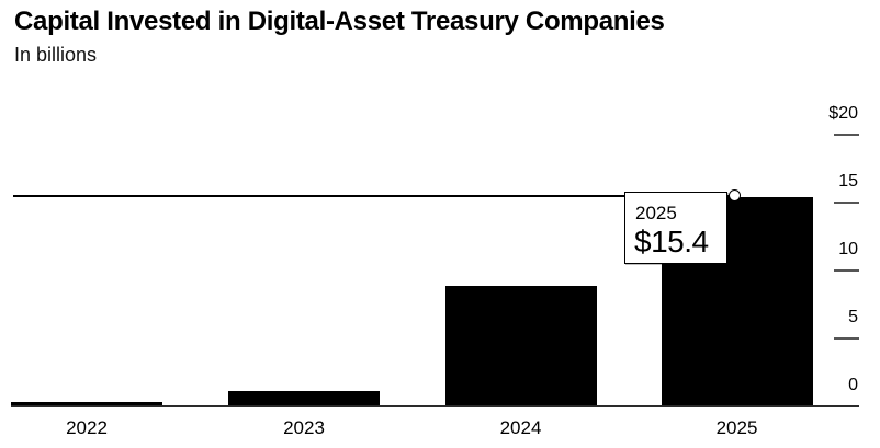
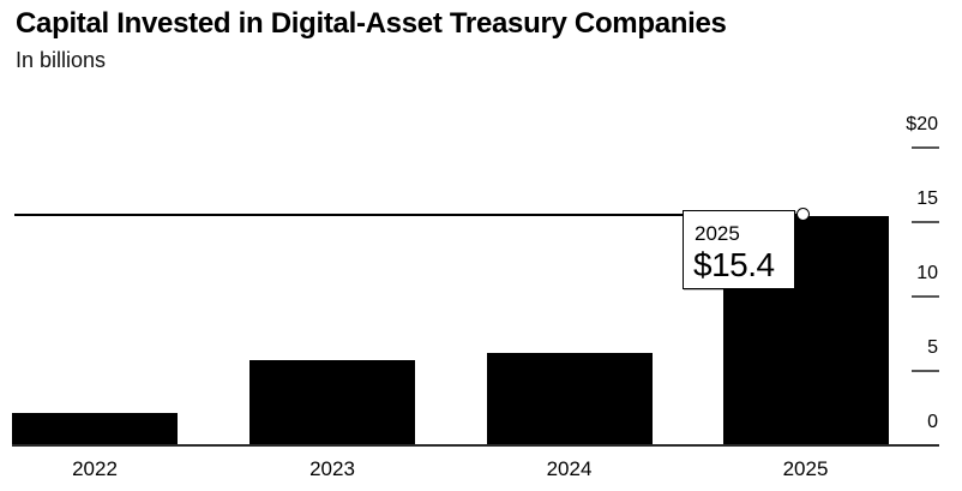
2022: $0.3 -> $2.2
2023: $1.1 -> $5.7
2024: $8.9 -> $6.2
